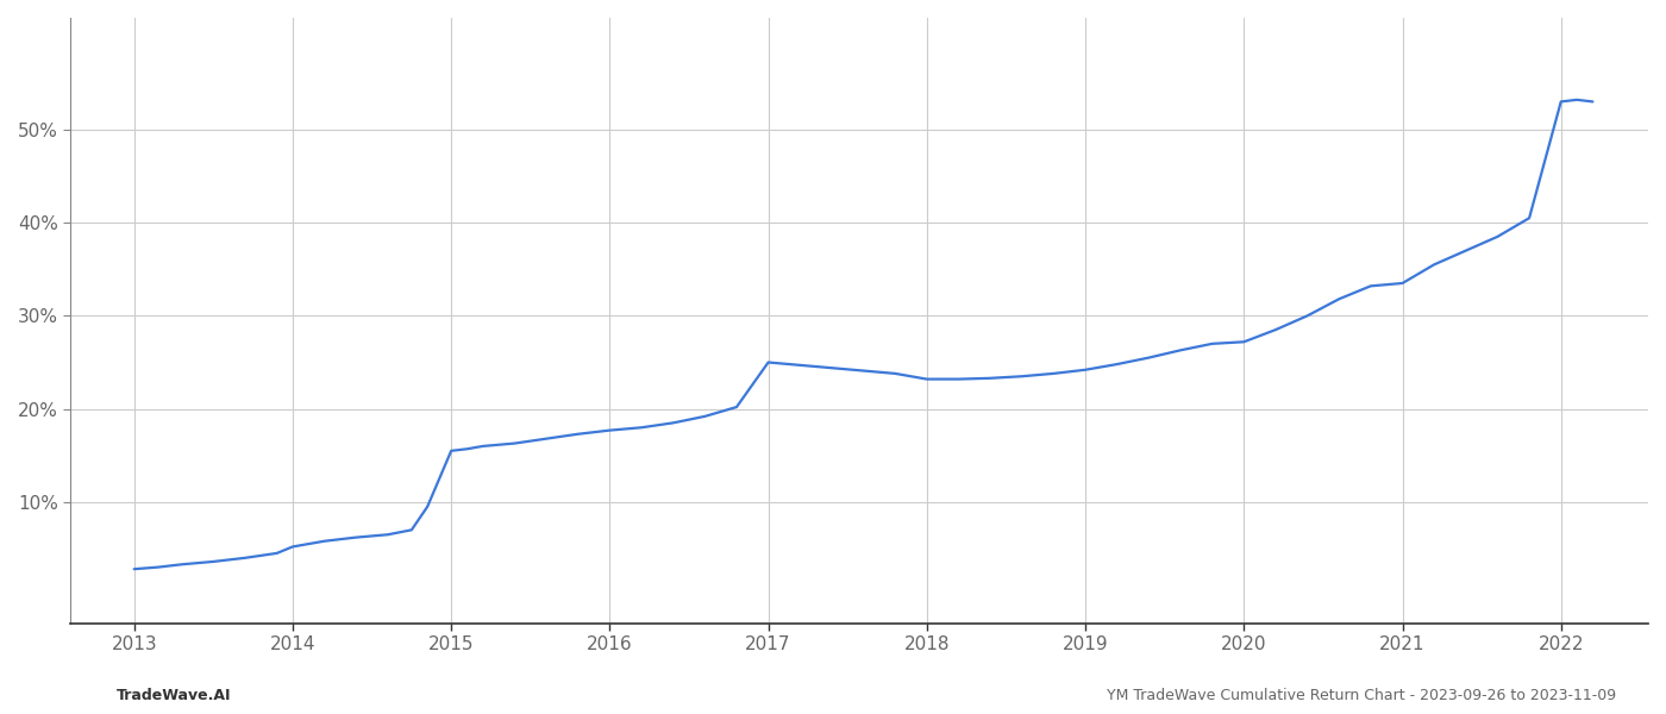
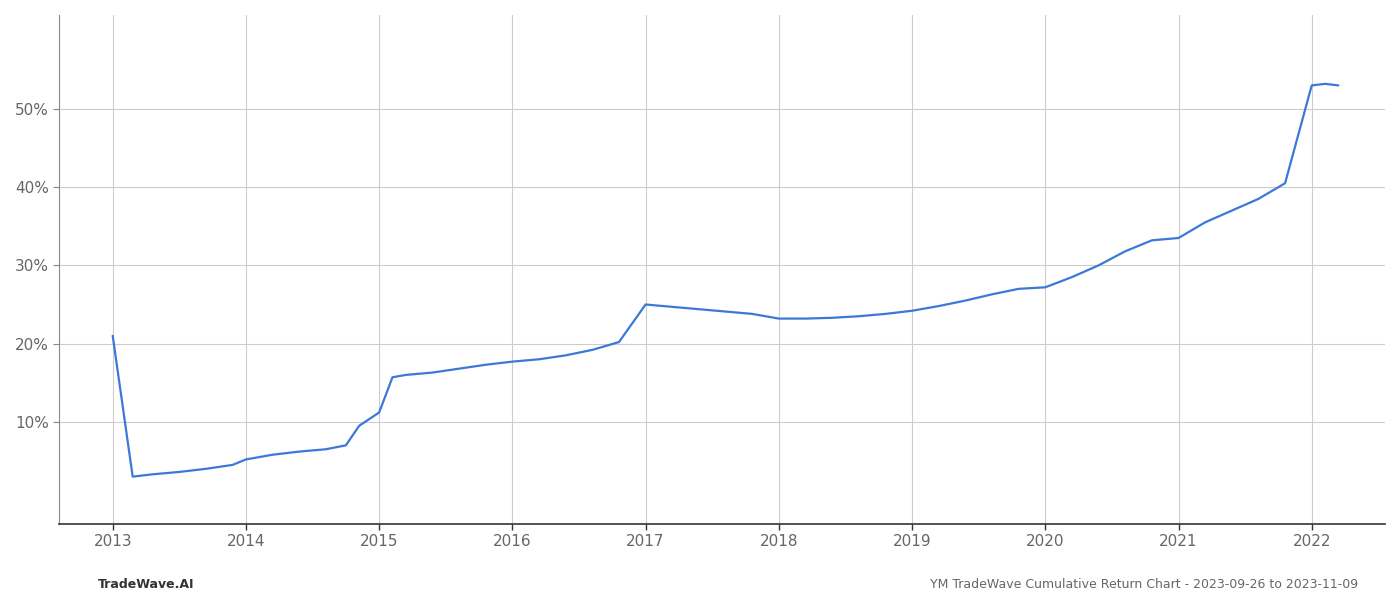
2013: 2.8% -> 21.0%
2015: 15.5% -> 11.2%
